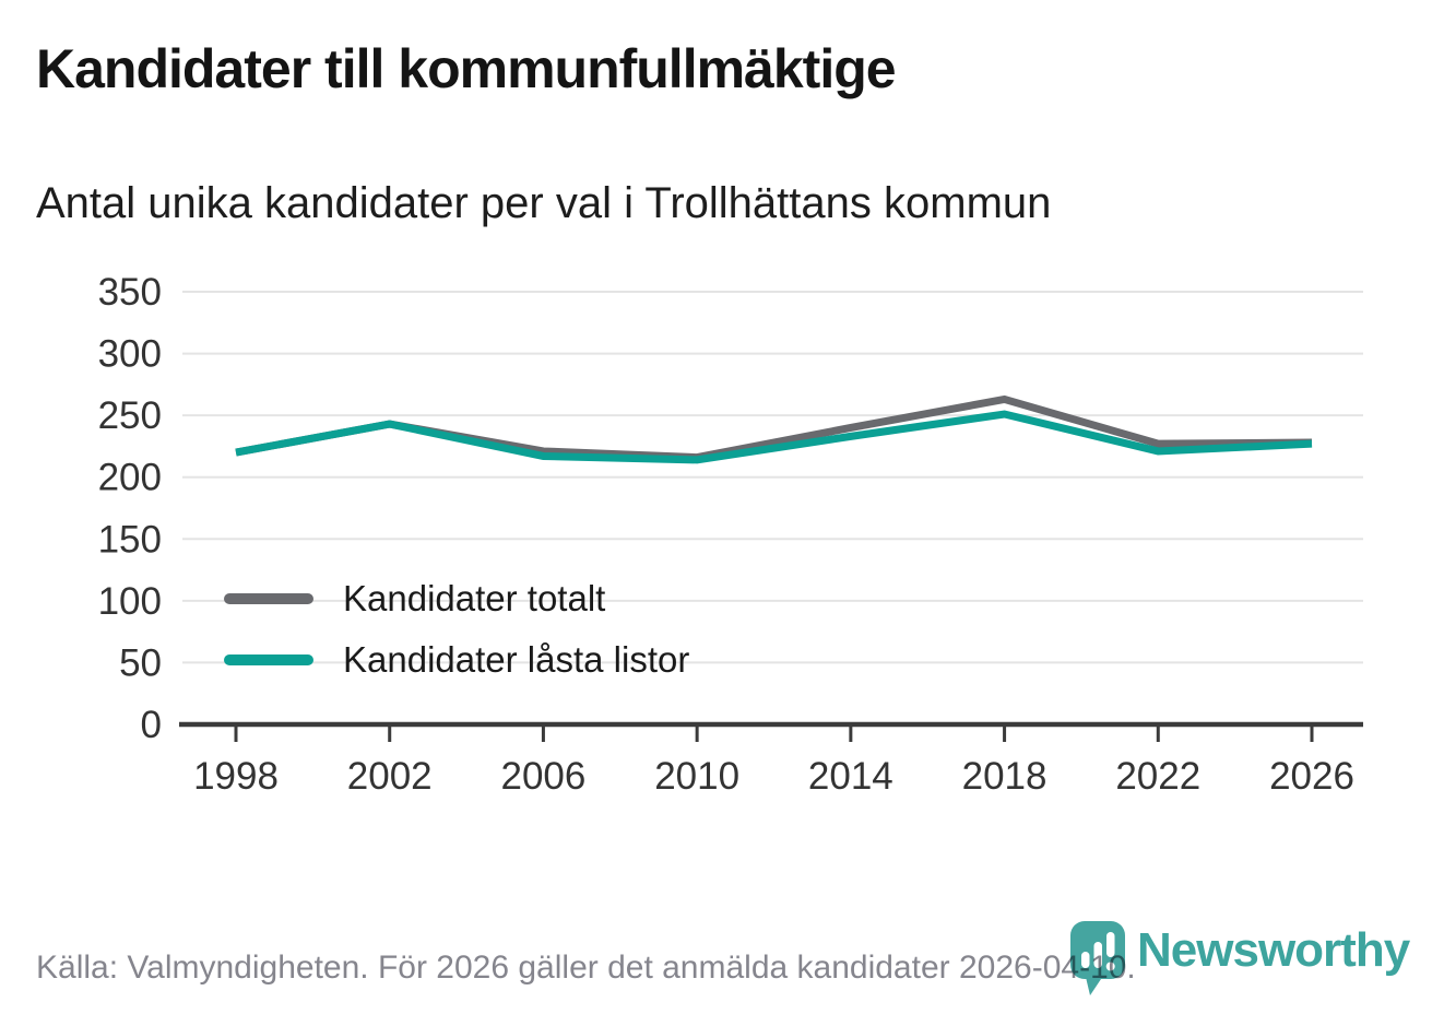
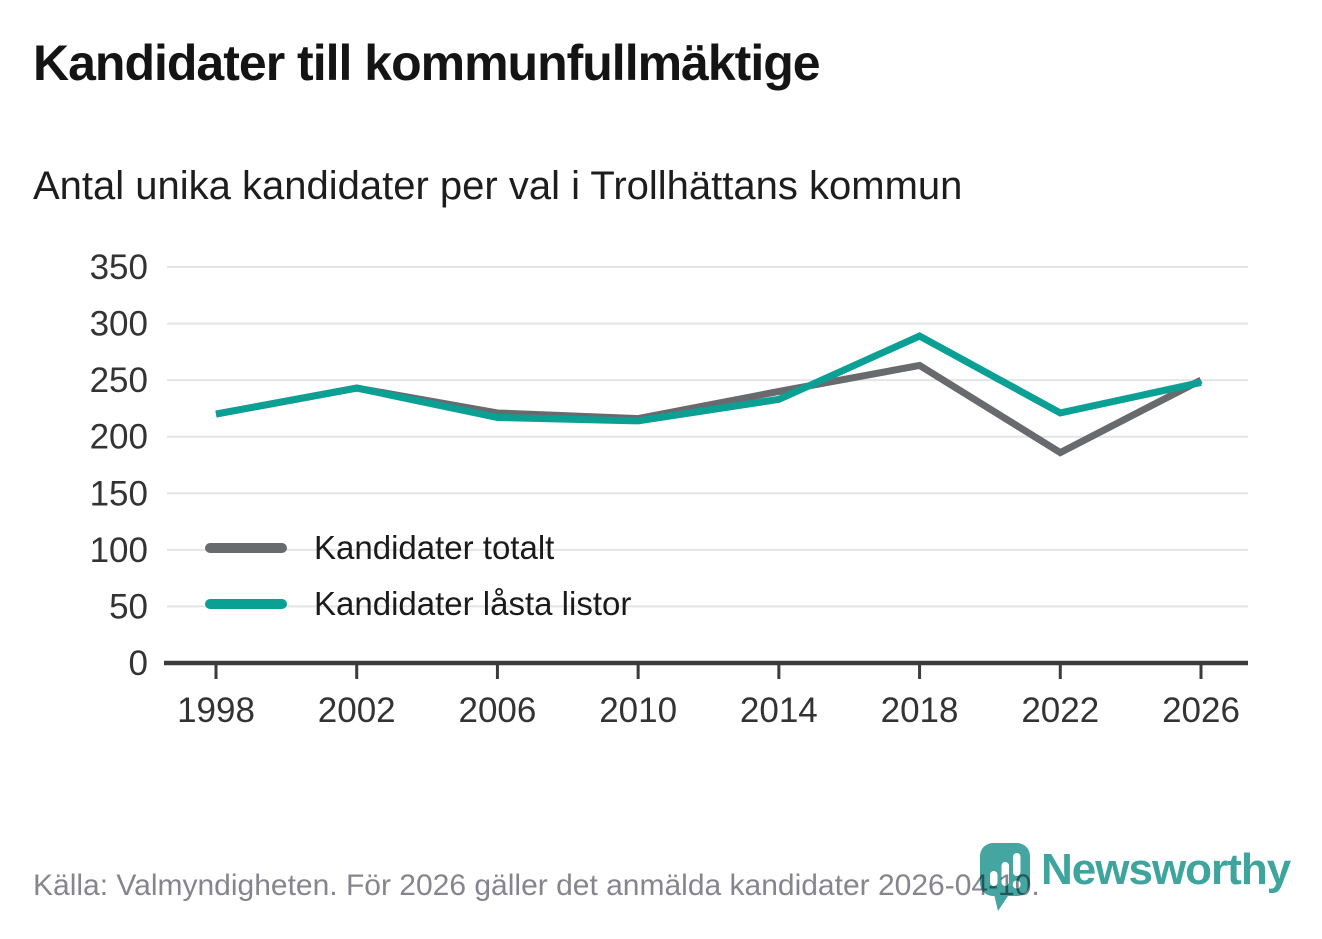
Kandidater låsta listor/2018: 251 -> 289
Kandidater totalt/2022: 227 -> 186
Kandidater totalt/2026: 228 -> 250
Kandidater låsta listor/2026: 227 -> 248
